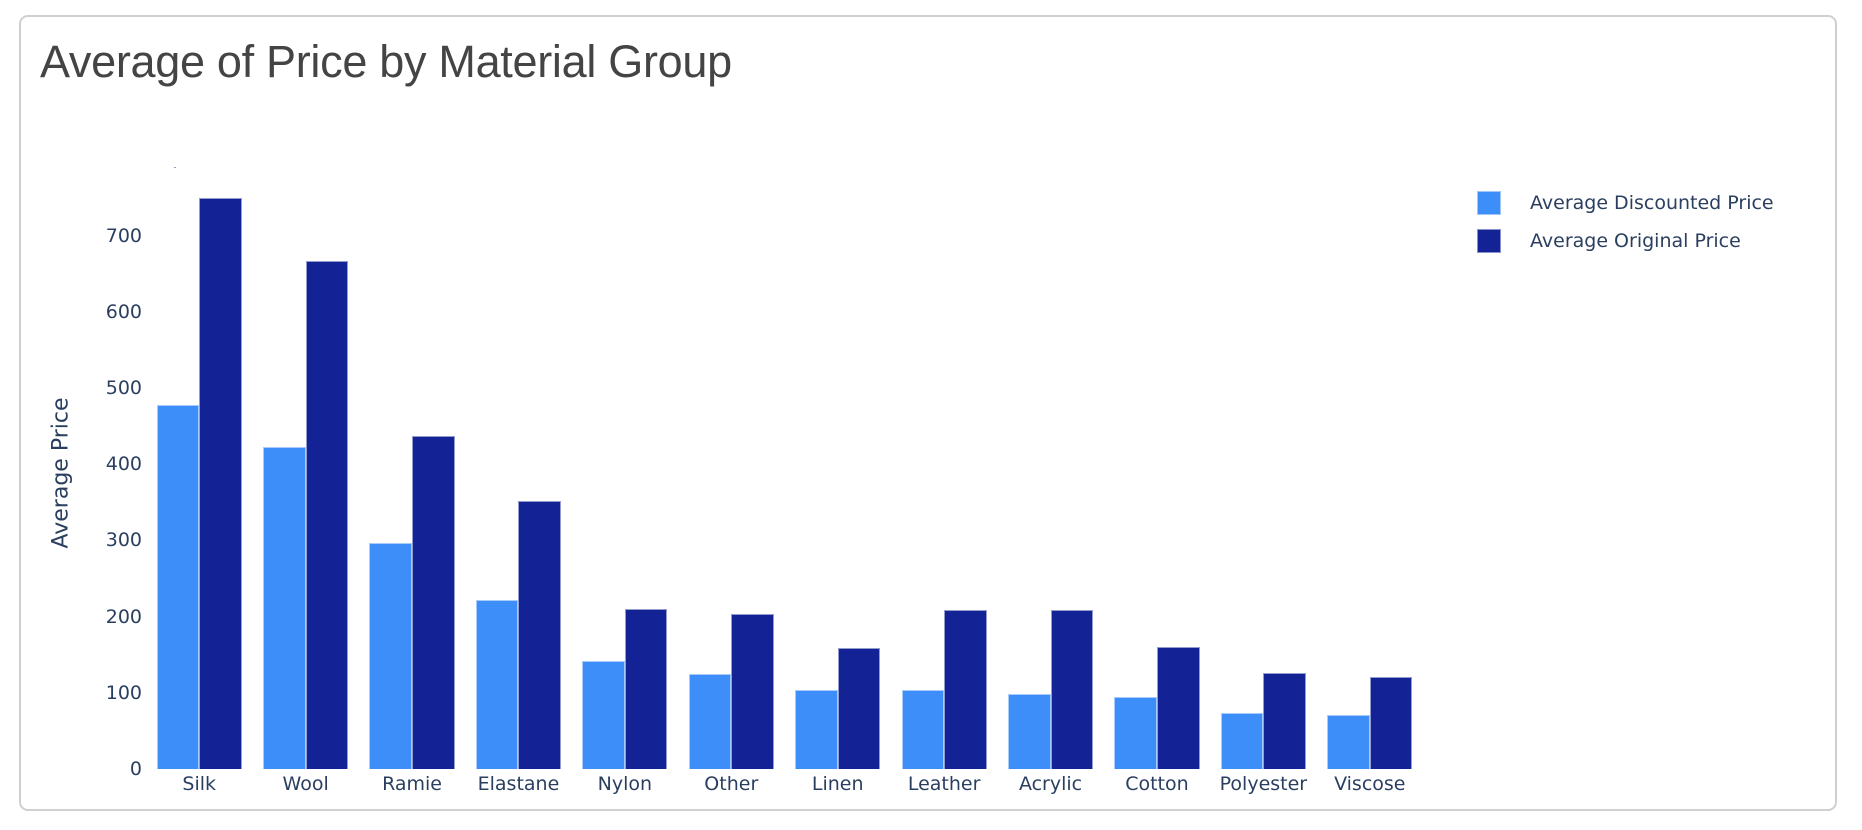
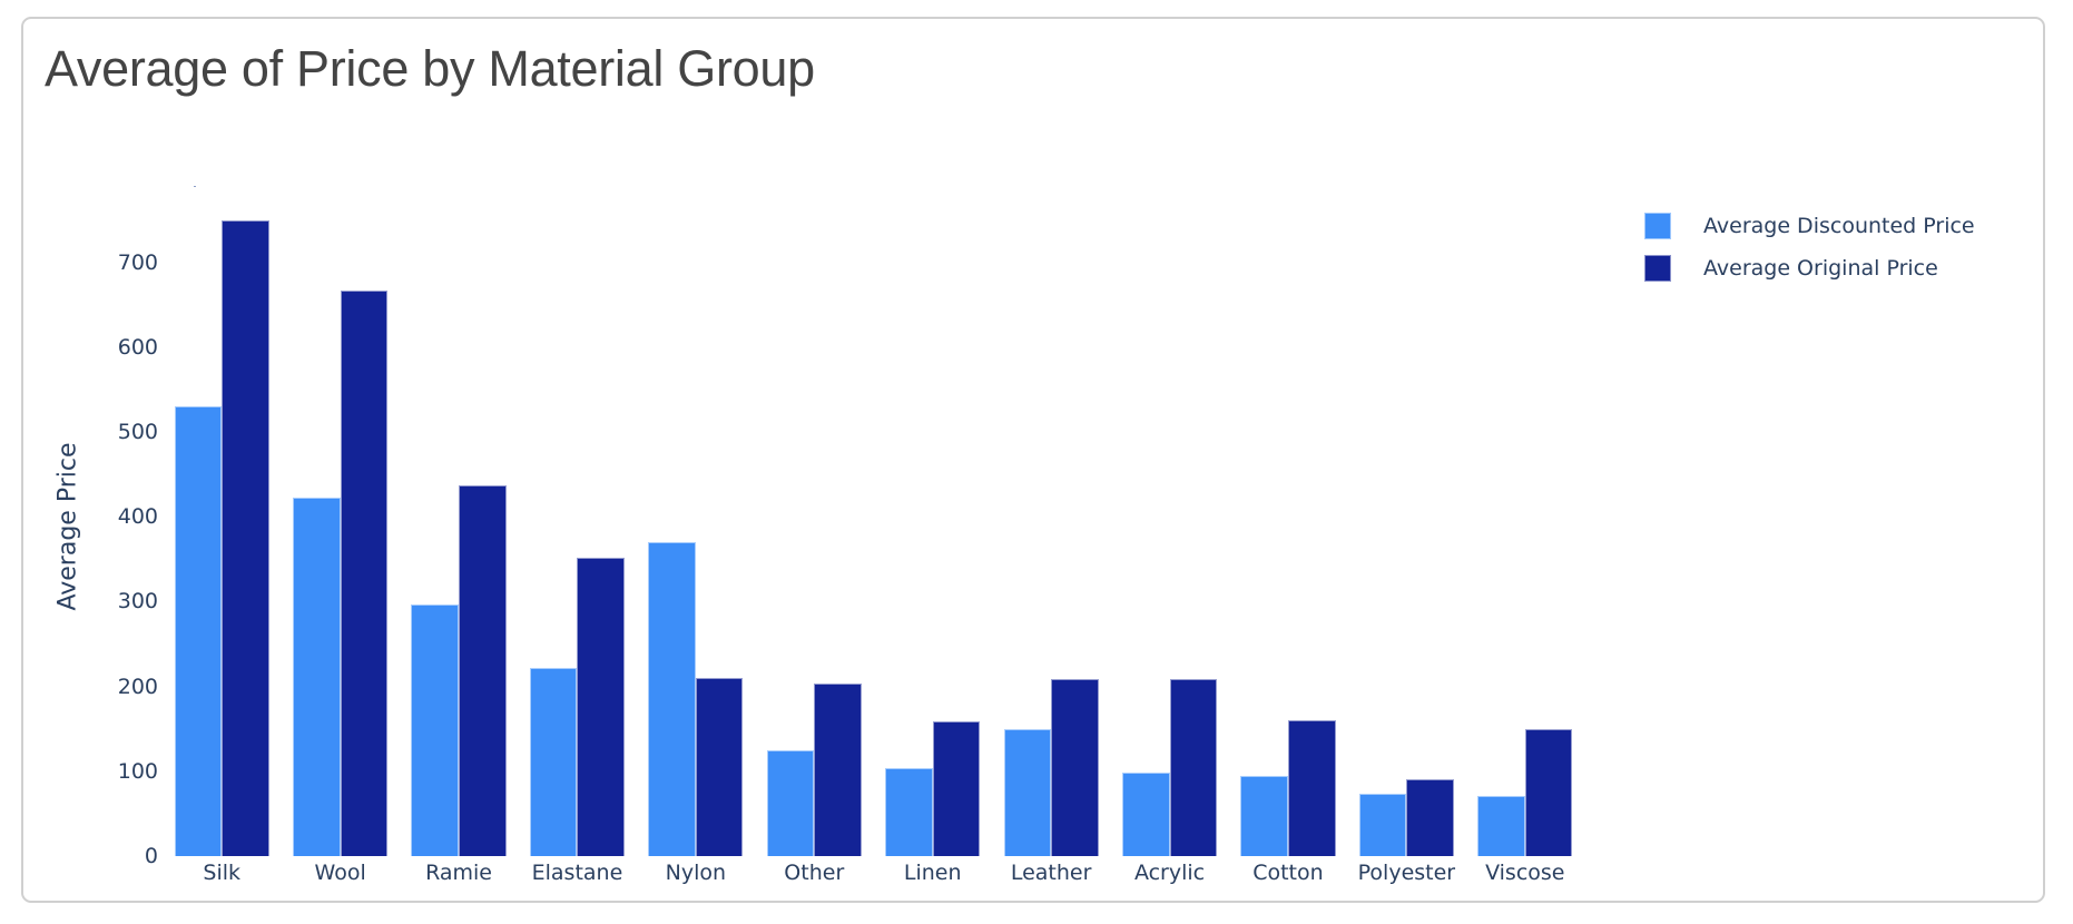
Average Discounted Price/Silk: 480 -> 530
Average Discounted Price/Nylon: 140 -> 370
Average Discounted Price/Leather: 100 -> 150
Average Original Price/Polyester: 130 -> 90
Average Original Price/Viscose: 120 -> 150
